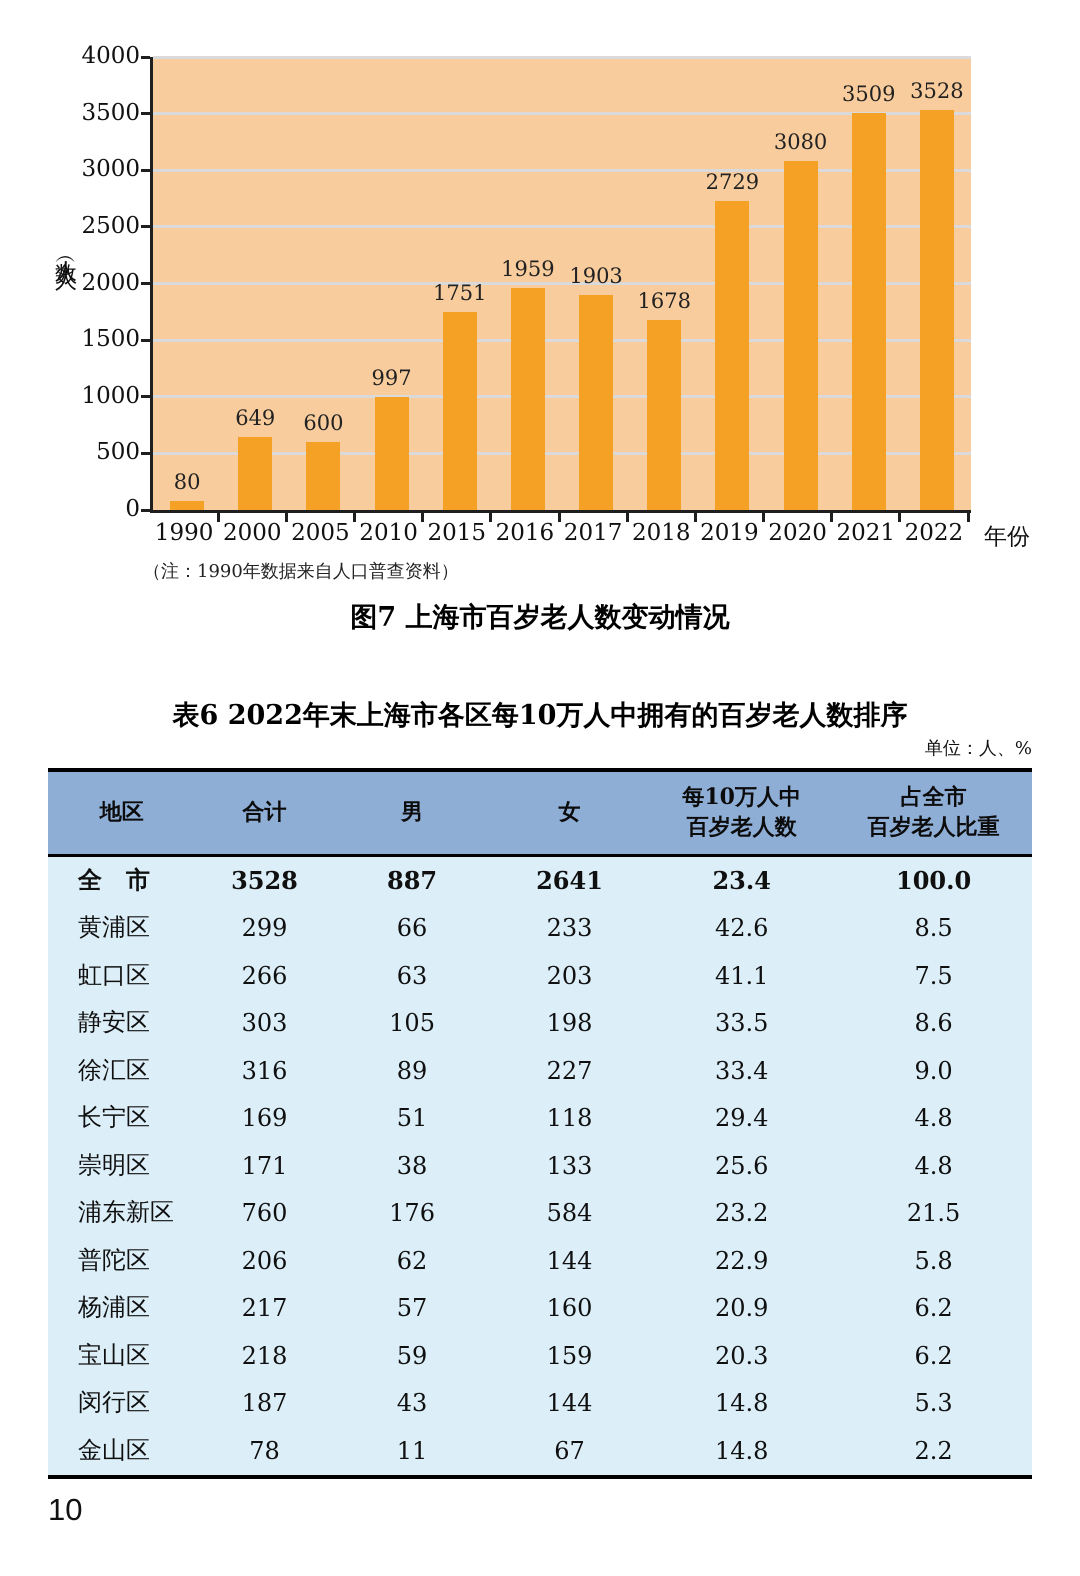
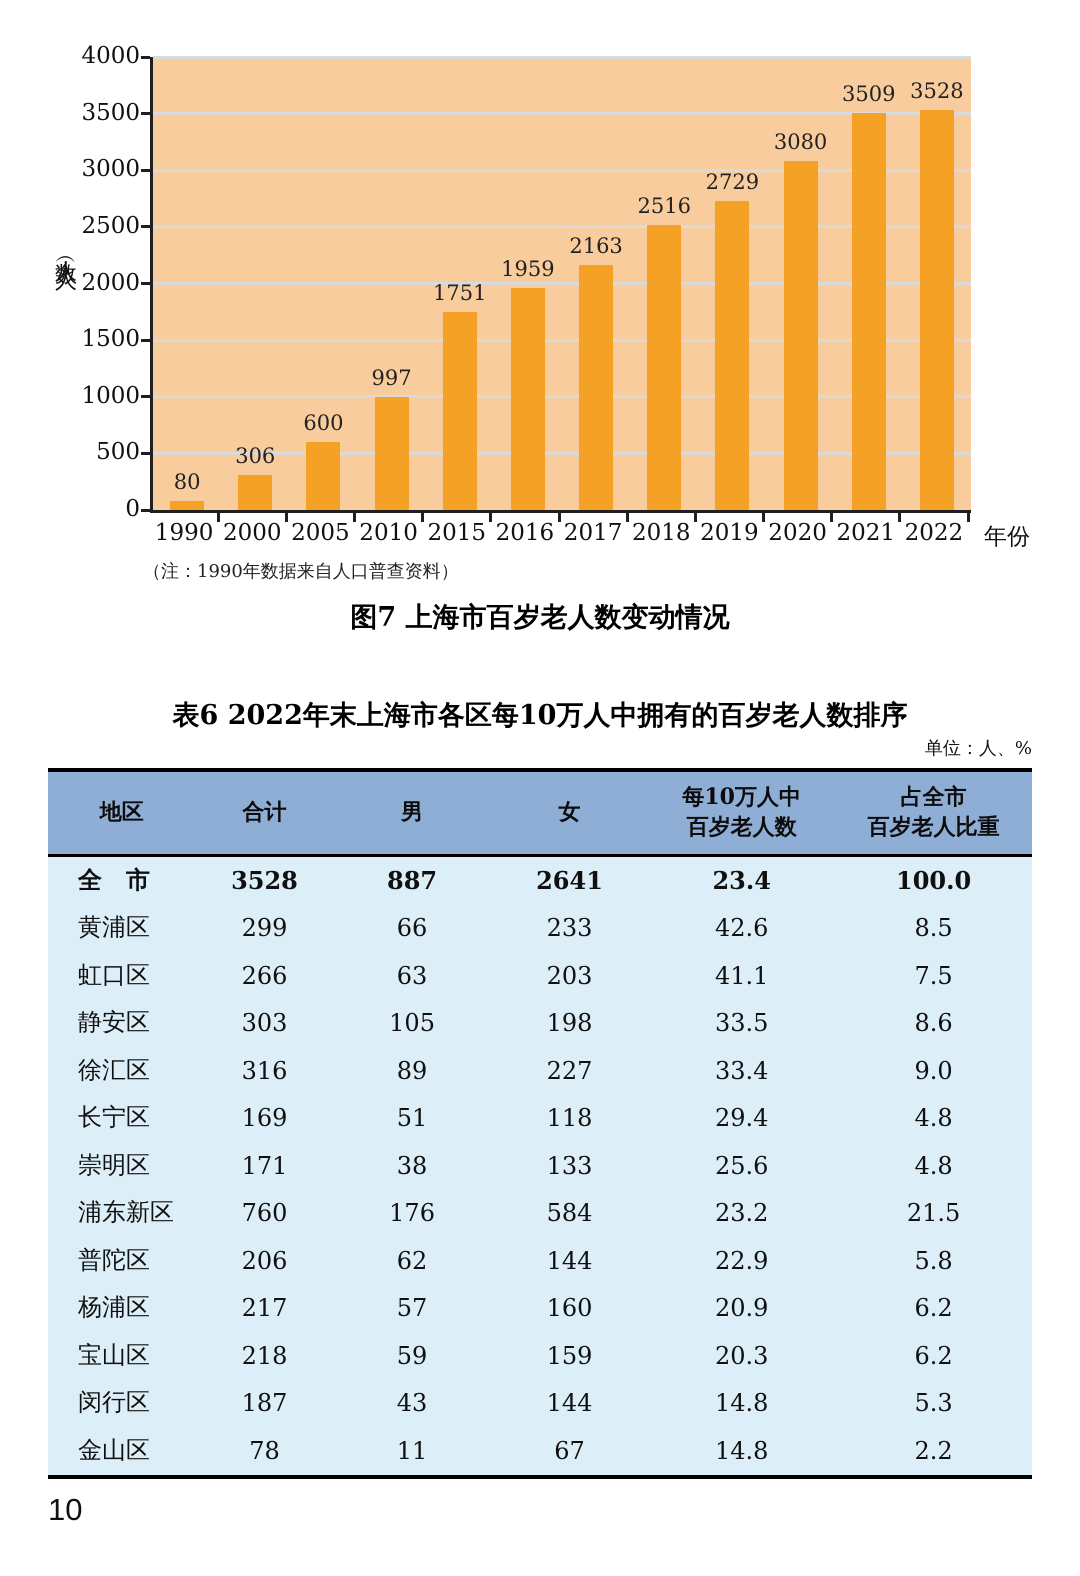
2000: 649 -> 306
2017: 1903 -> 2163
2018: 1678 -> 2516
